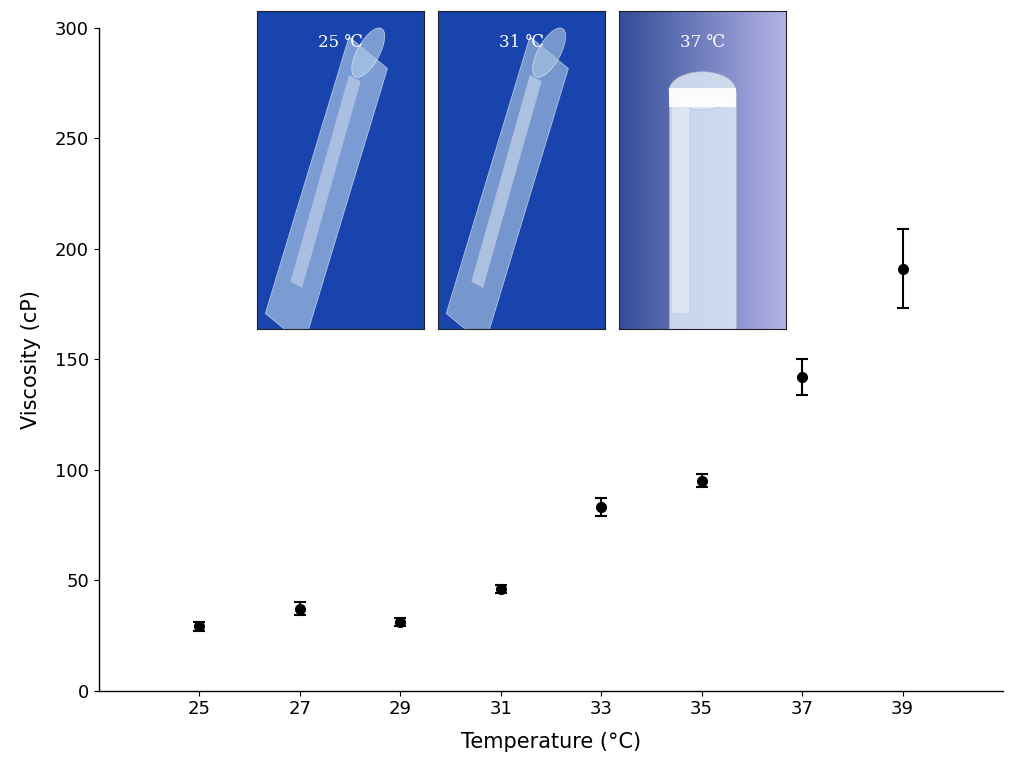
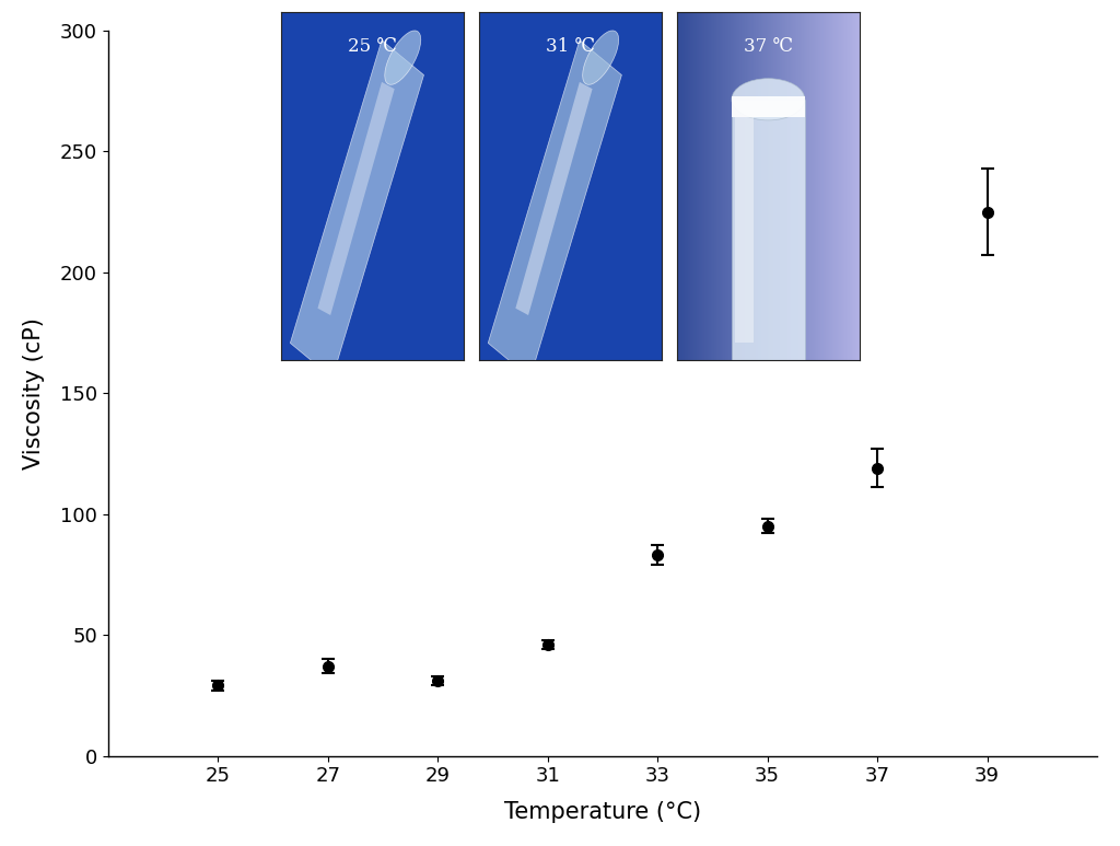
37: 142 -> 119
39: 191 -> 225
